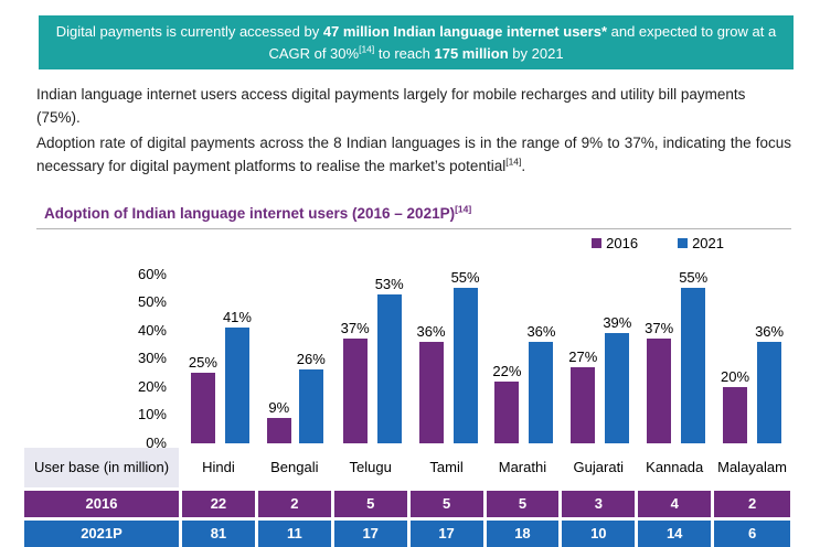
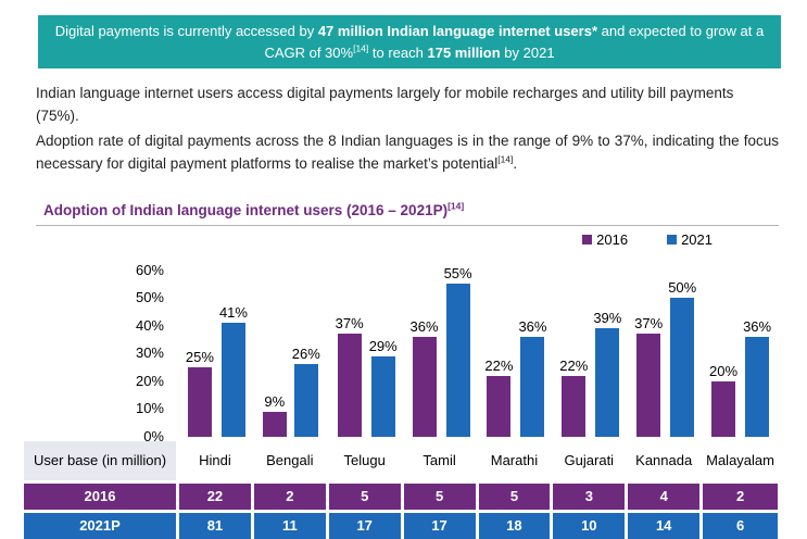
2021/Telugu: 53% -> 29%
2016/Gujarati: 27% -> 22%
2021/Kannada: 55% -> 50%
